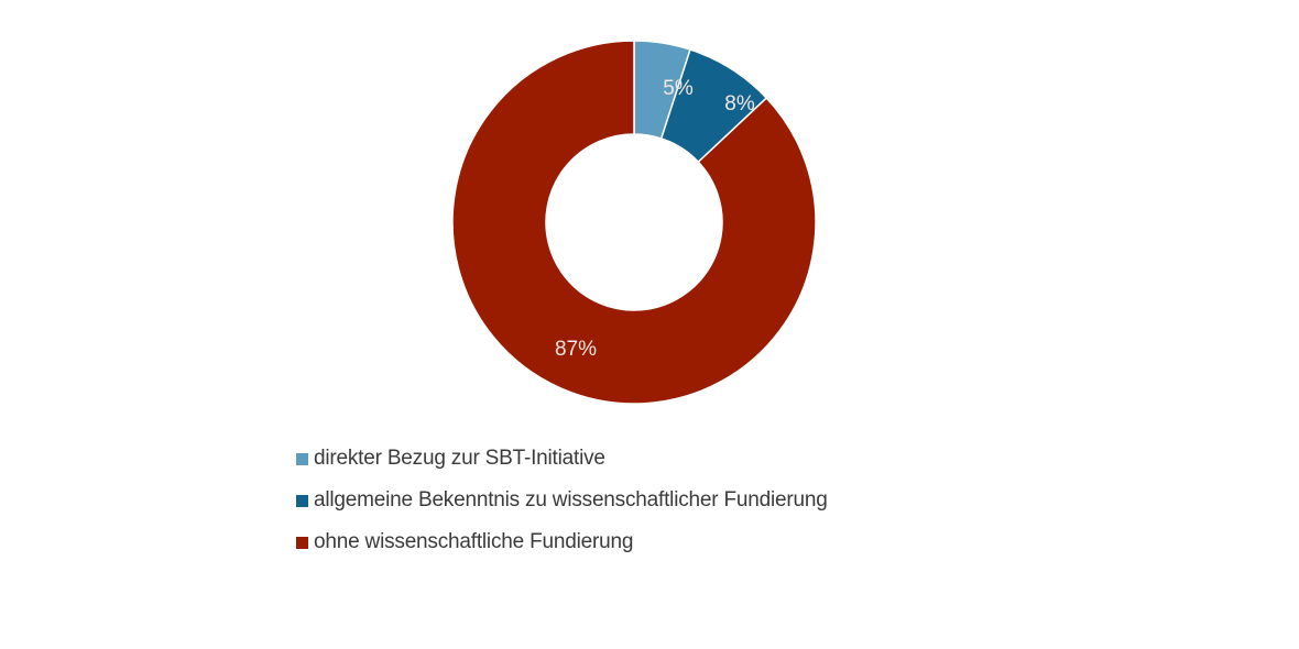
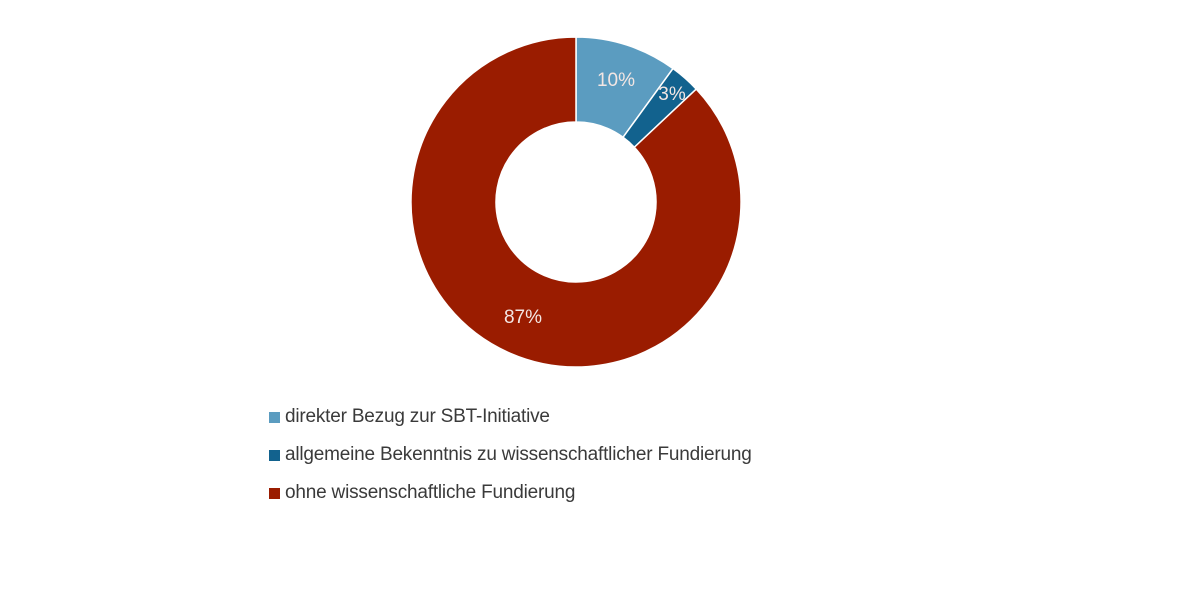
direkter Bezug zur SBT-Initiative: 5% -> 10%
allgemeine Bekenntnis zu wissenschaftlicher Fundierung: 8% -> 3%
